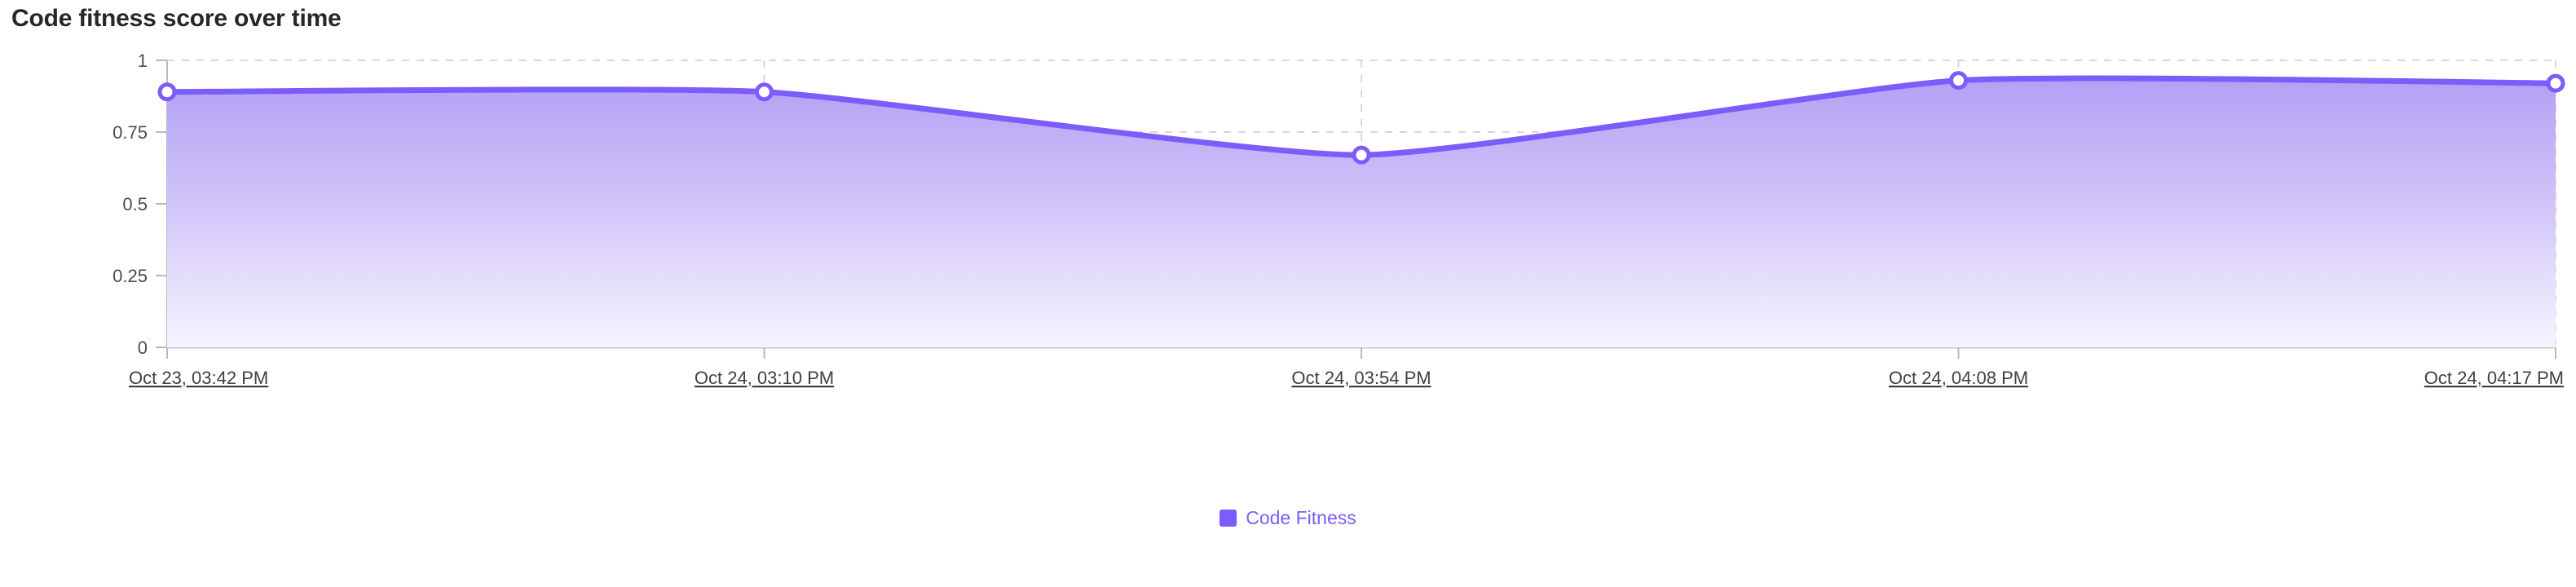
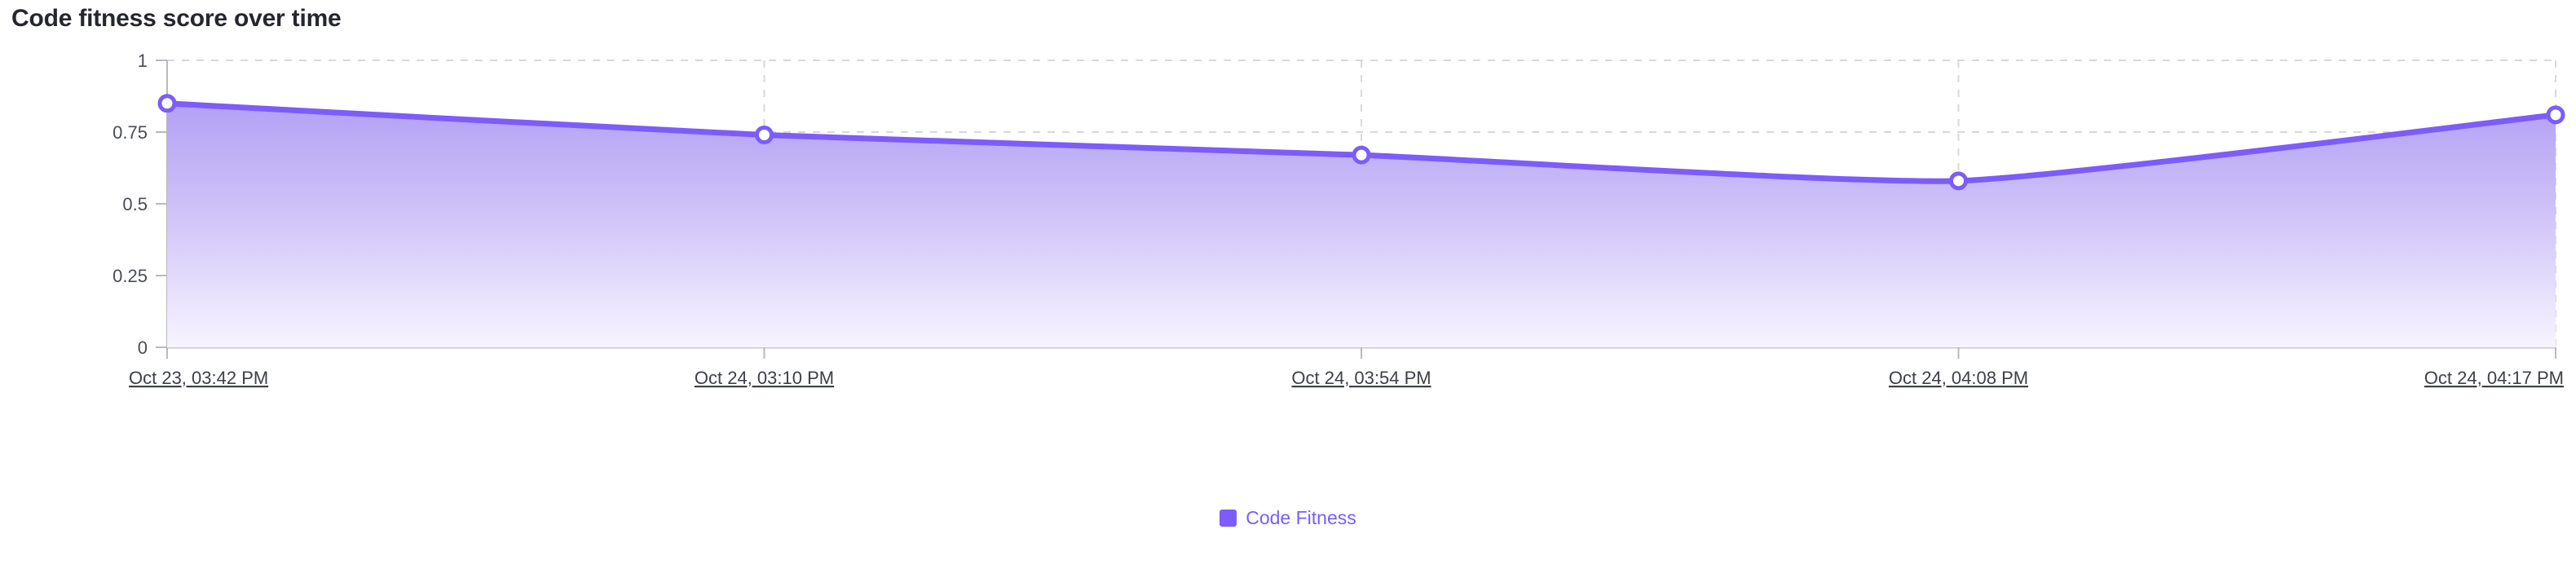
Oct 23, 03:42 PM: 0.89 -> 0.85
Oct 24, 03:10 PM: 0.89 -> 0.74
Oct 24, 04:08 PM: 0.93 -> 0.58
Oct 24, 04:17 PM: 0.92 -> 0.81
